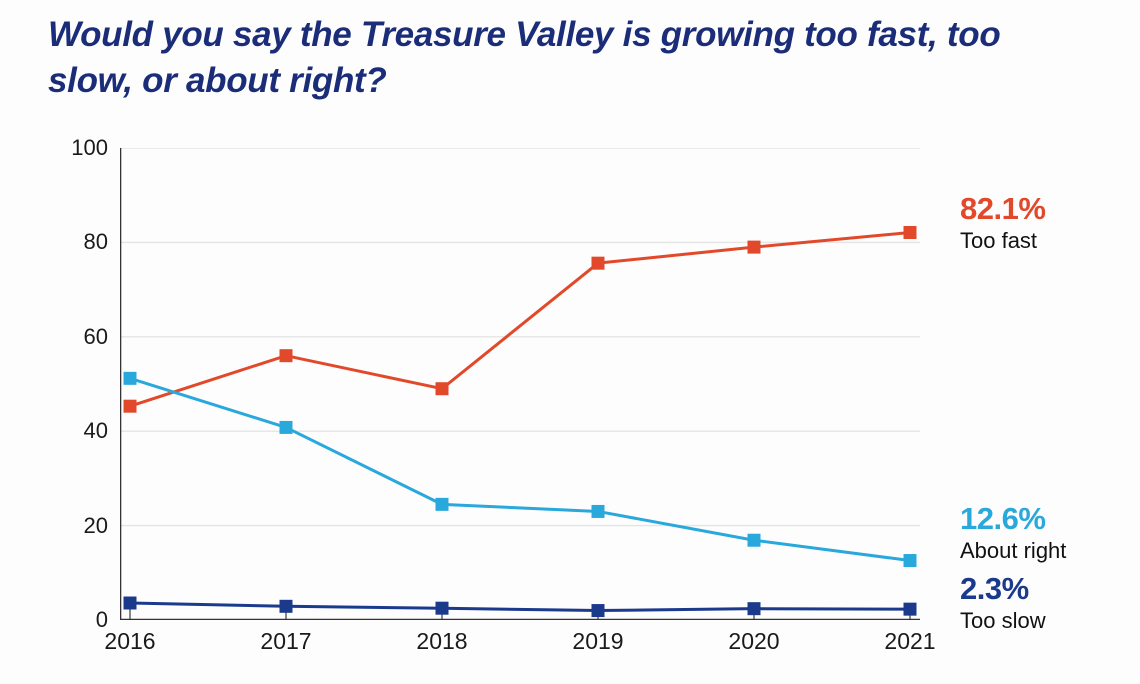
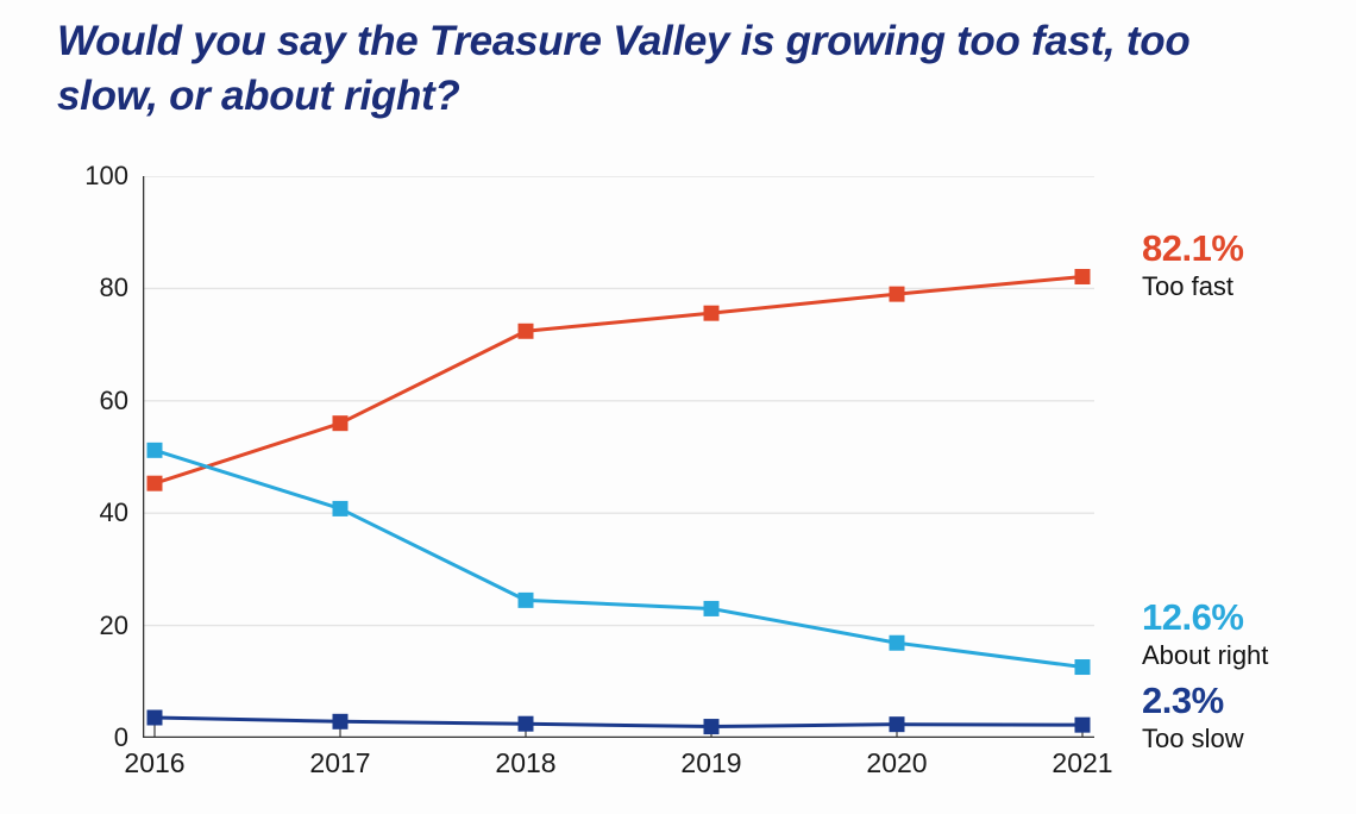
Too fast/2018: 49 -> 72
